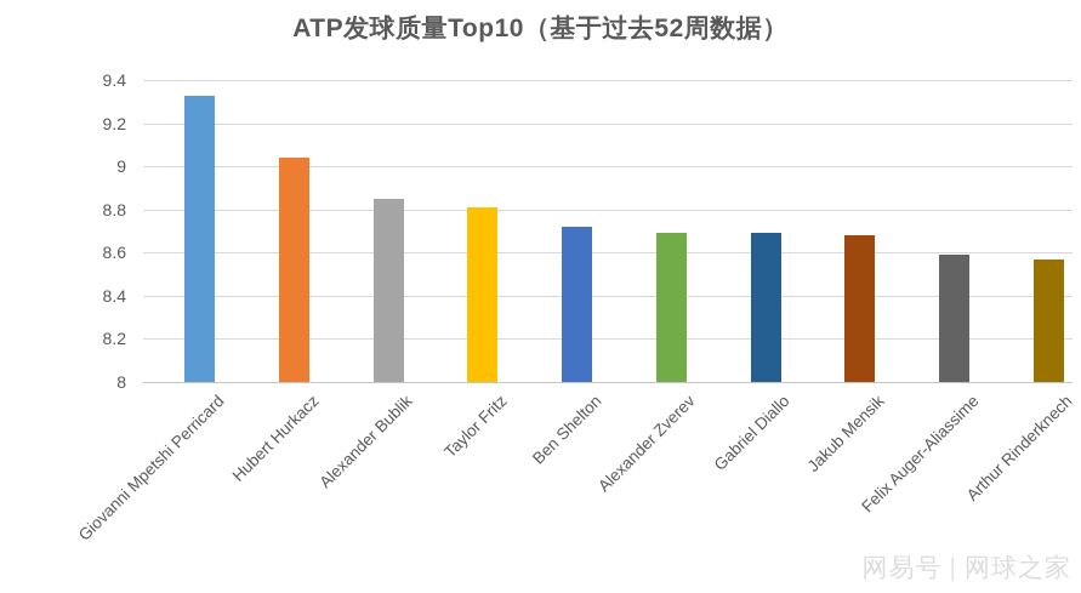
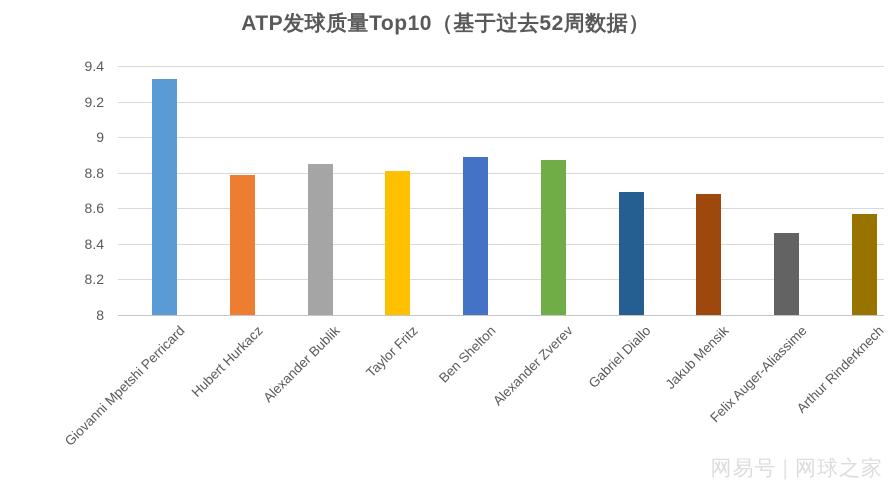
Hubert Hurkacz: 9.04 -> 8.79
Ben Shelton: 8.72 -> 8.89
Alexander Zverev: 8.69 -> 8.87
Felix Auger-Aliassime: 8.59 -> 8.46
